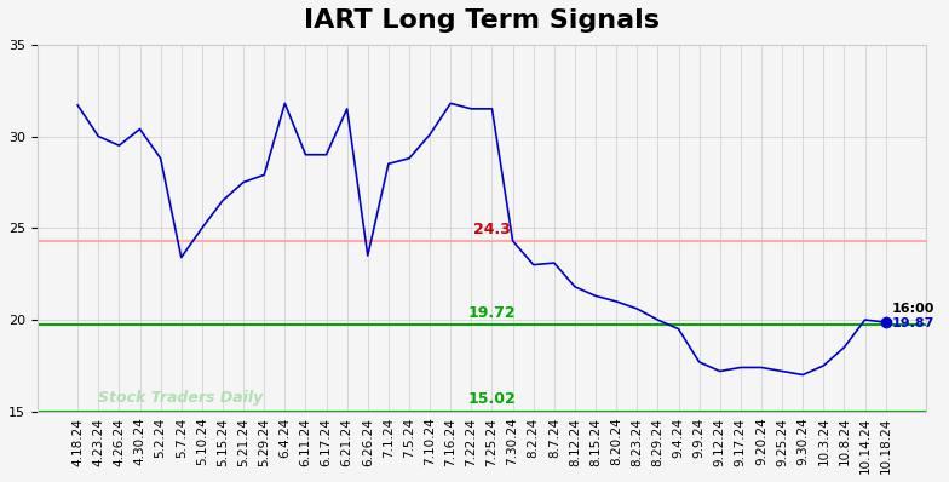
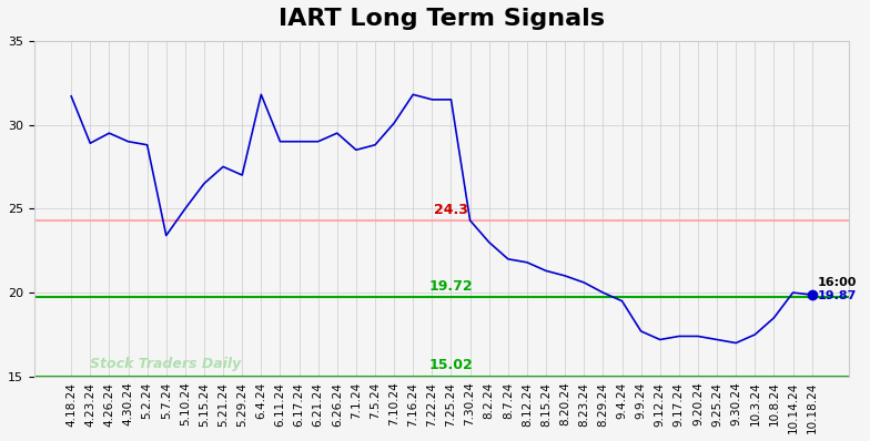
4.23.24: 30.0 -> 28.9
4.30.24: 30.4 -> 29.0
5.29.24: 27.9 -> 27.0
6.21.24: 31.5 -> 29.0
6.26.24: 23.5 -> 29.5
8.7.24: 23.1 -> 22.0
